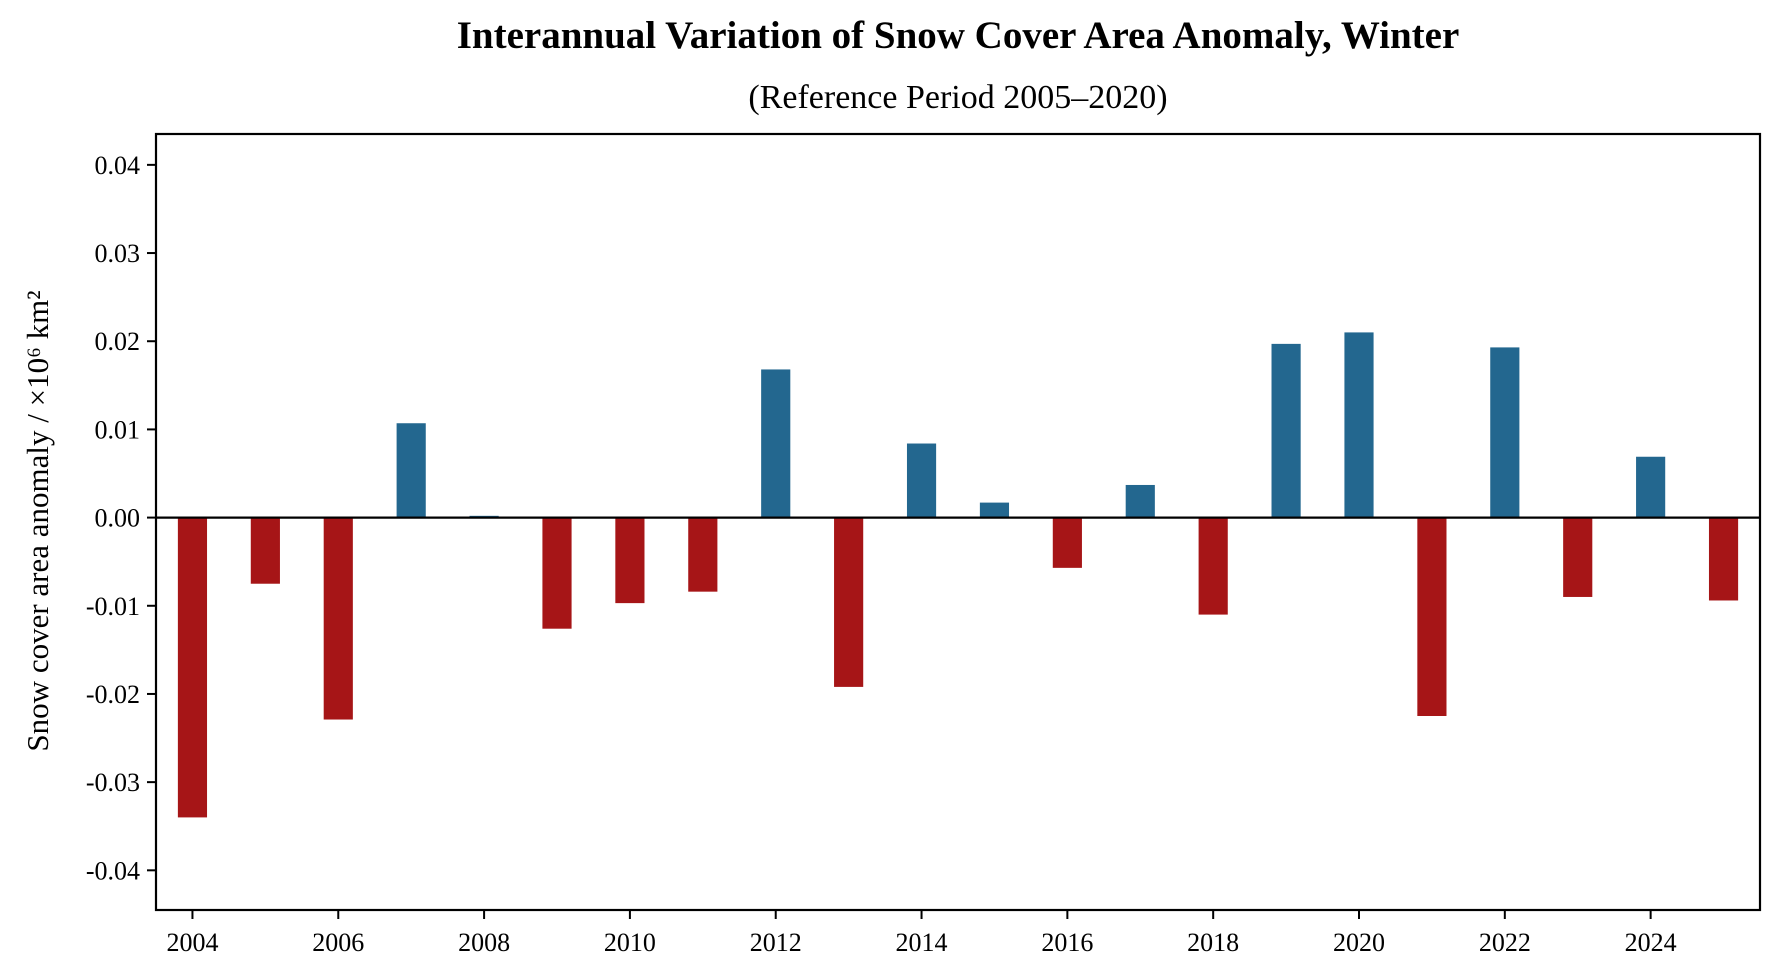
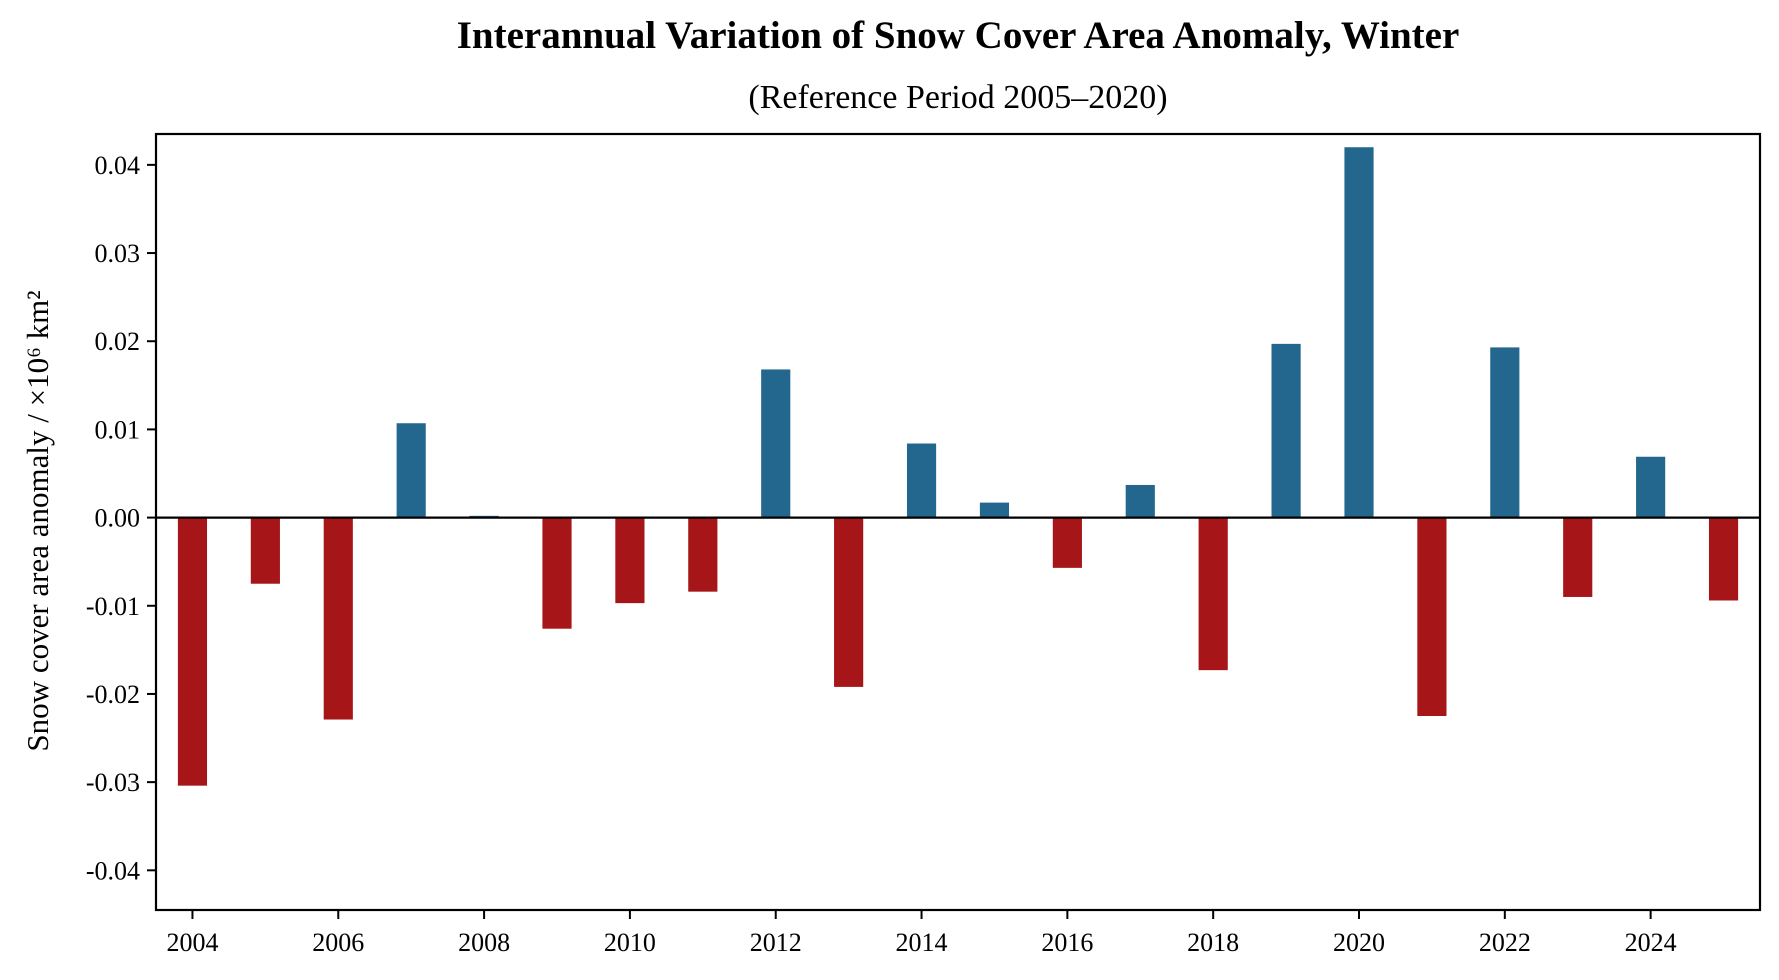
2004: -0.034 -> -0.030
2018: -0.011 -> -0.017
2020: 0.021 -> 0.042
